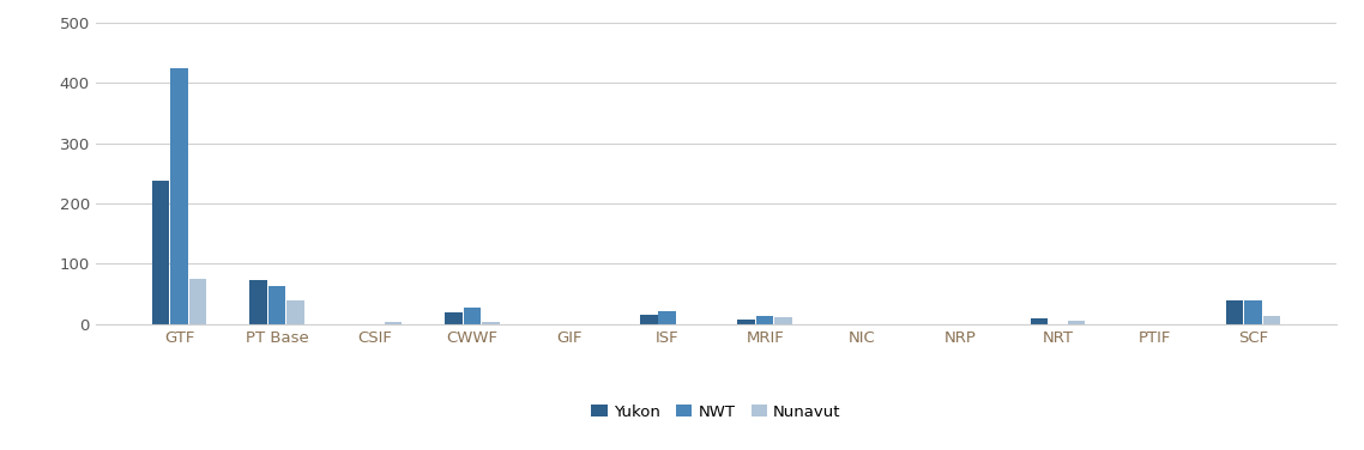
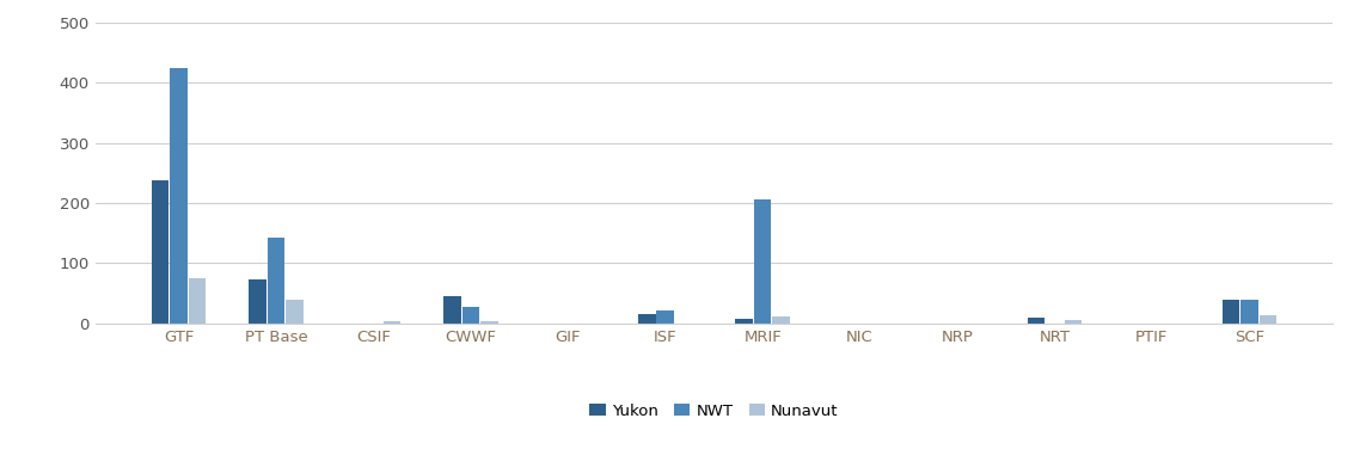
NWT/PT Base: 63 -> 142
Yukon/CWWF: 20 -> 46
NWT/MRIF: 14 -> 206
